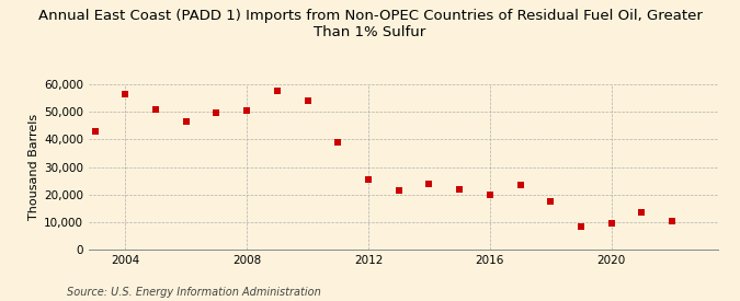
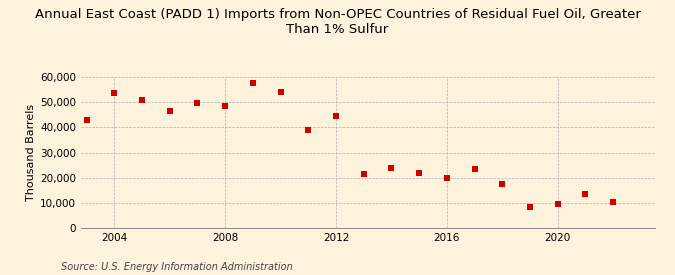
2004: 56,500 -> 53,500
2008: 50,500 -> 48,500
2012: 25,500 -> 44,500
